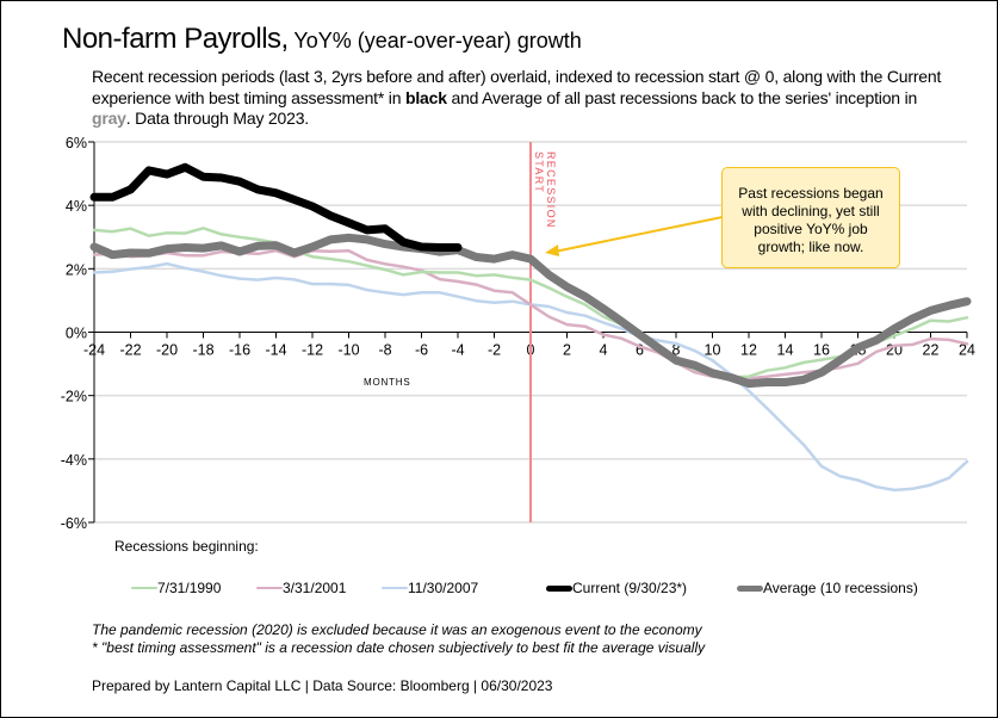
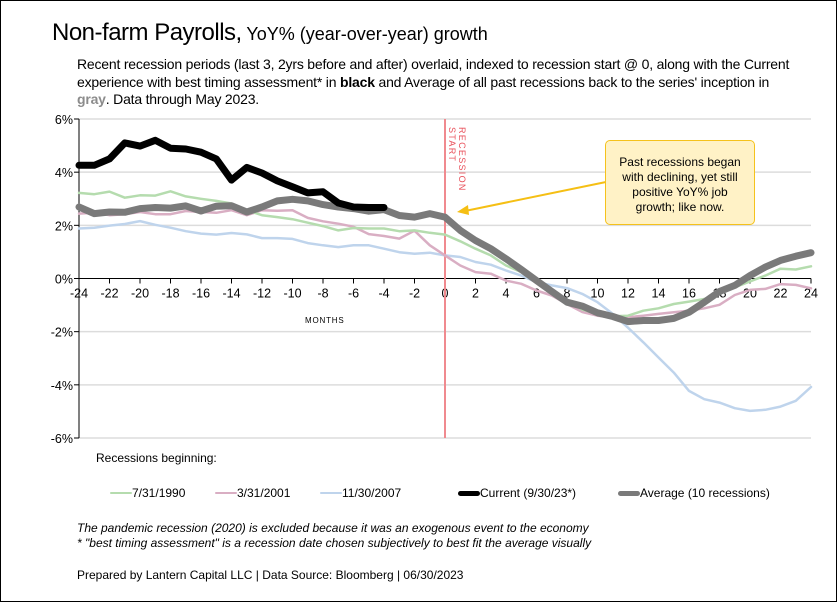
Current (9/30/23*)/-14: 4.4% -> 3.7%
3/31/2001/-2: 1.3% -> 1.8%
